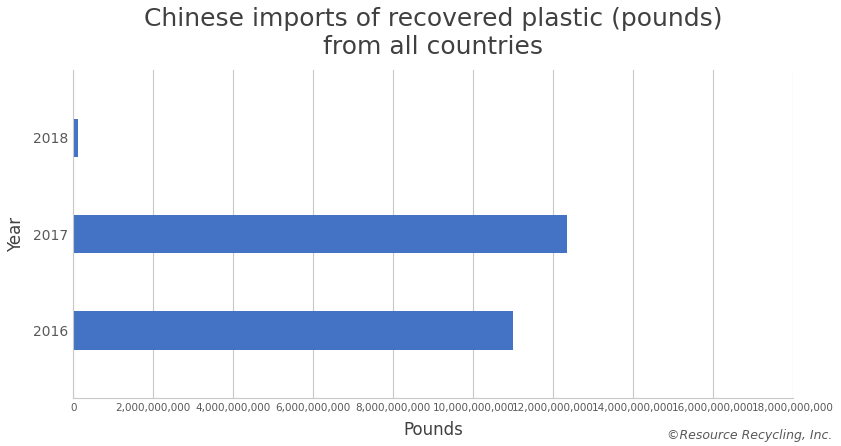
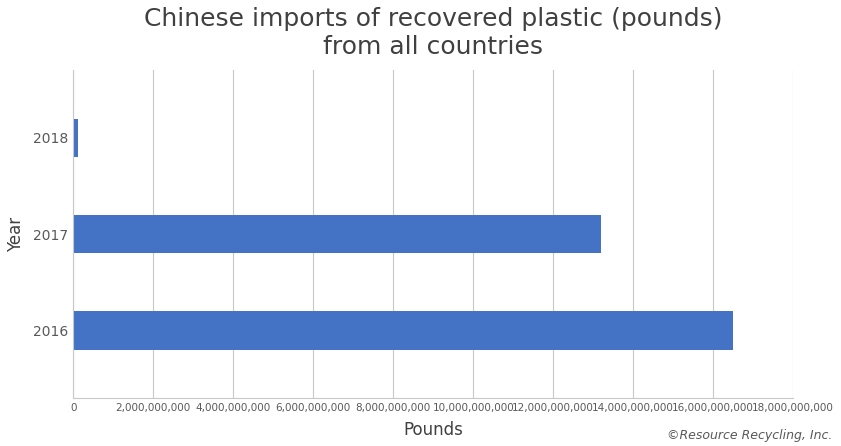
2017: 12,350,000,000 -> 13,200,000,000
2016: 11,000,000,000 -> 16,500,000,000
